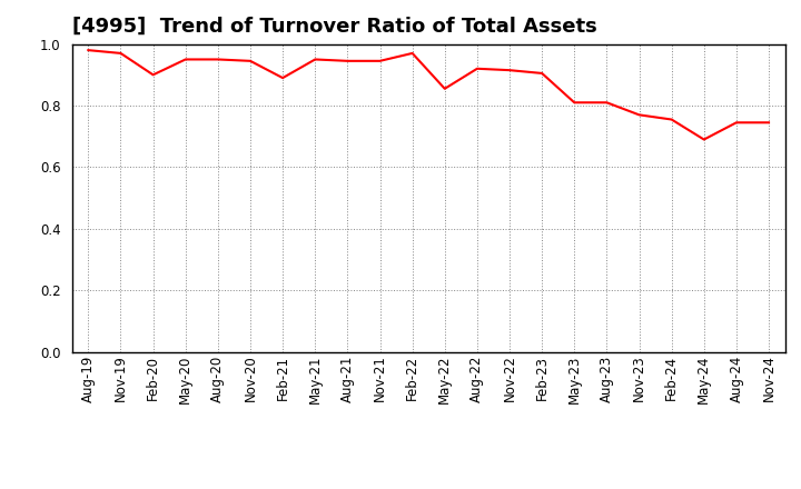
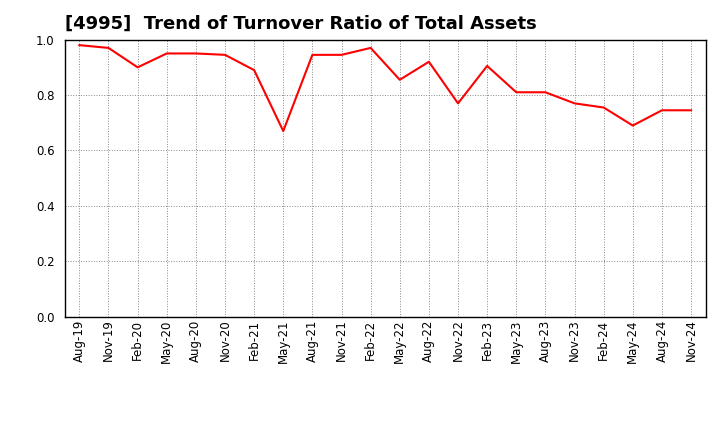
May-21: 0.950 -> 0.670
Nov-22: 0.915 -> 0.770
